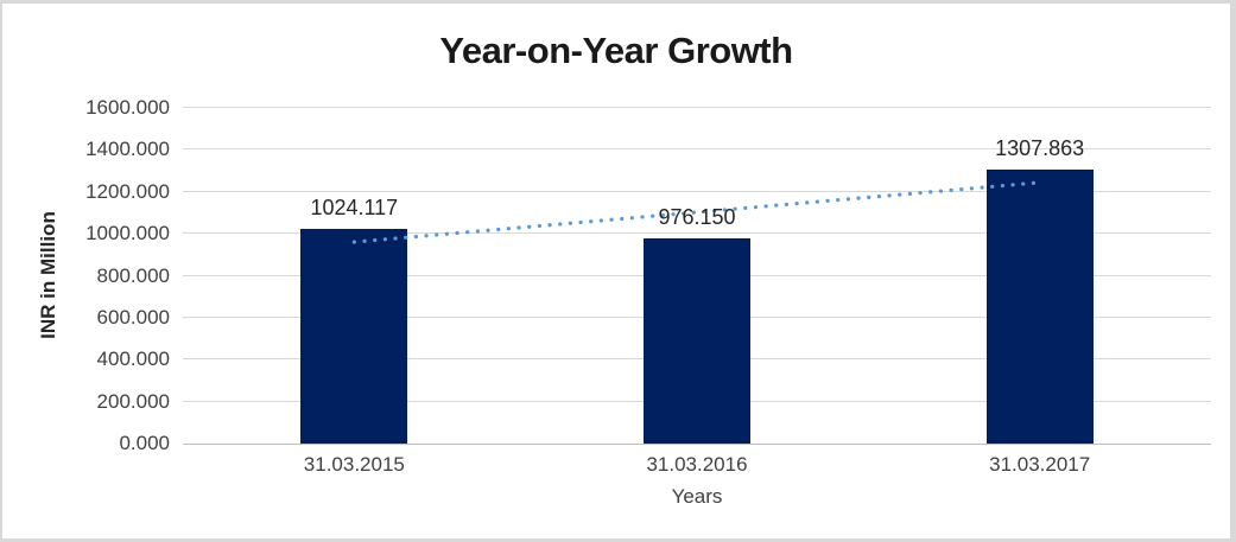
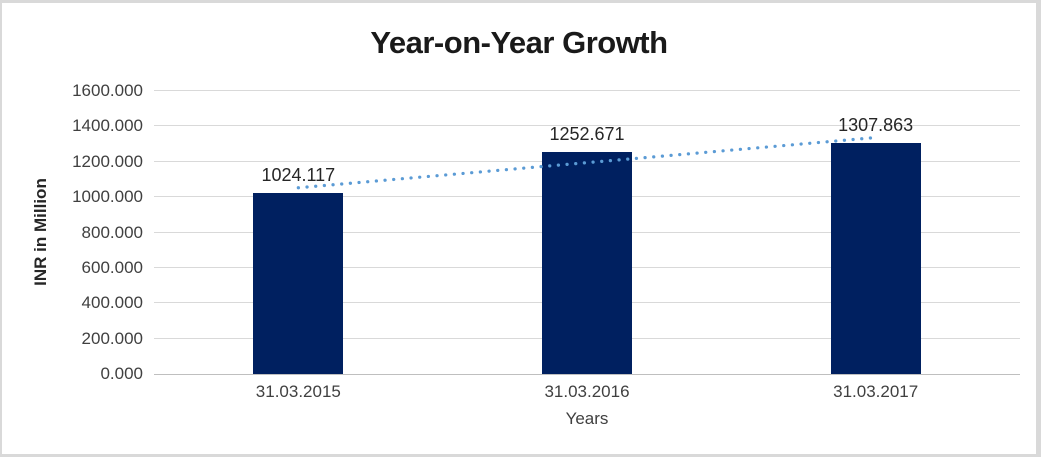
31.03.2016: 976.150 -> 1252.671
